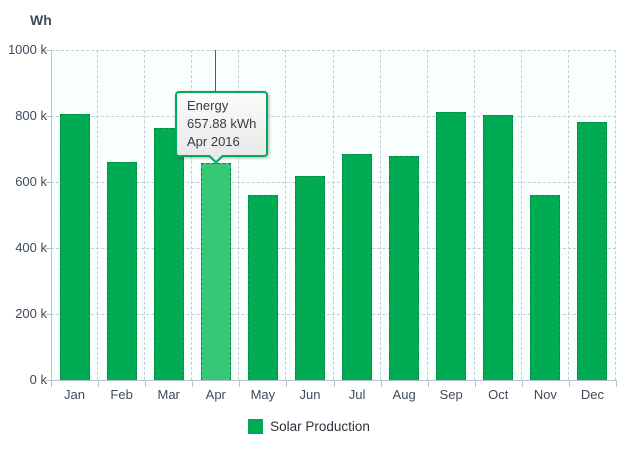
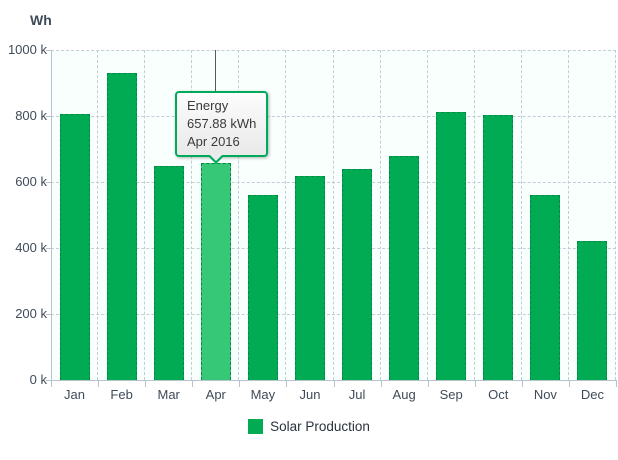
Feb: 660k -> 930k
Mar: 760k -> 650k
Jul: 680k -> 640k
Dec: 780k -> 420k
